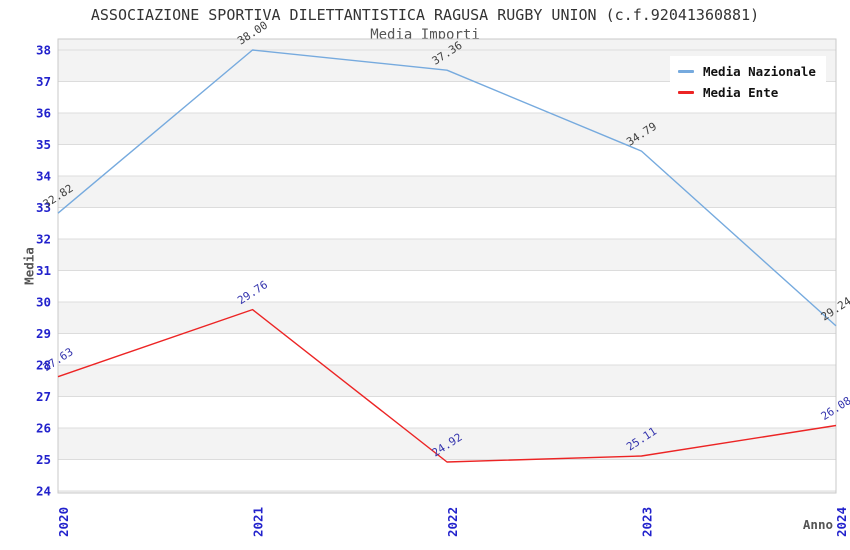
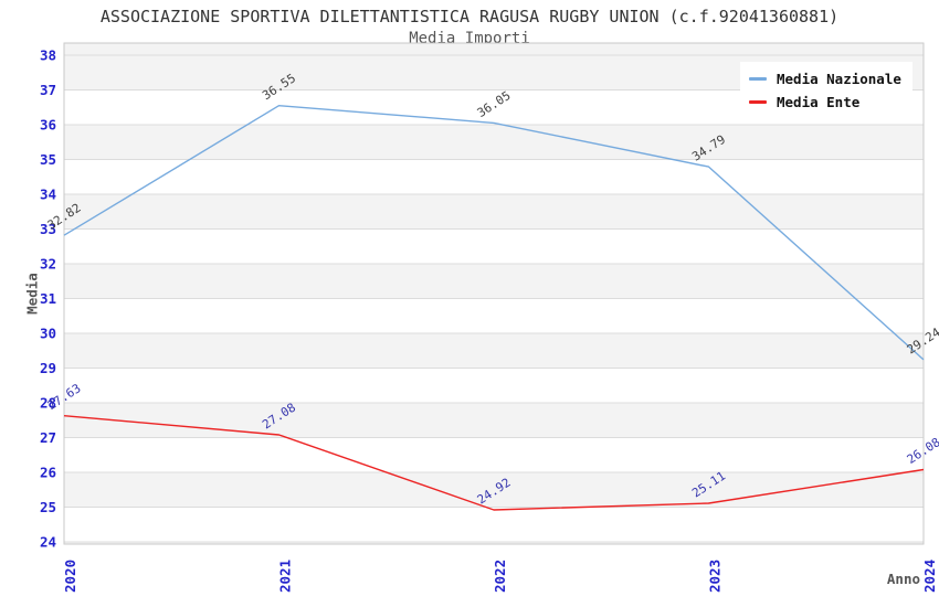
Media Nazionale/2021: 38.00 -> 36.55
Media Ente/2021: 29.76 -> 27.08
Media Nazionale/2022: 37.36 -> 36.05
